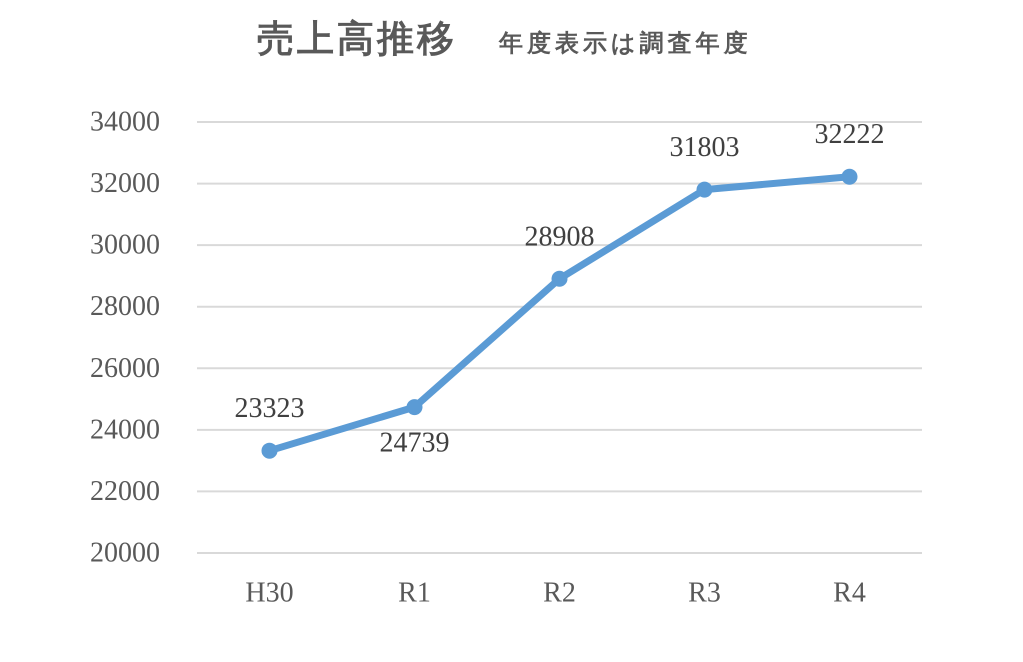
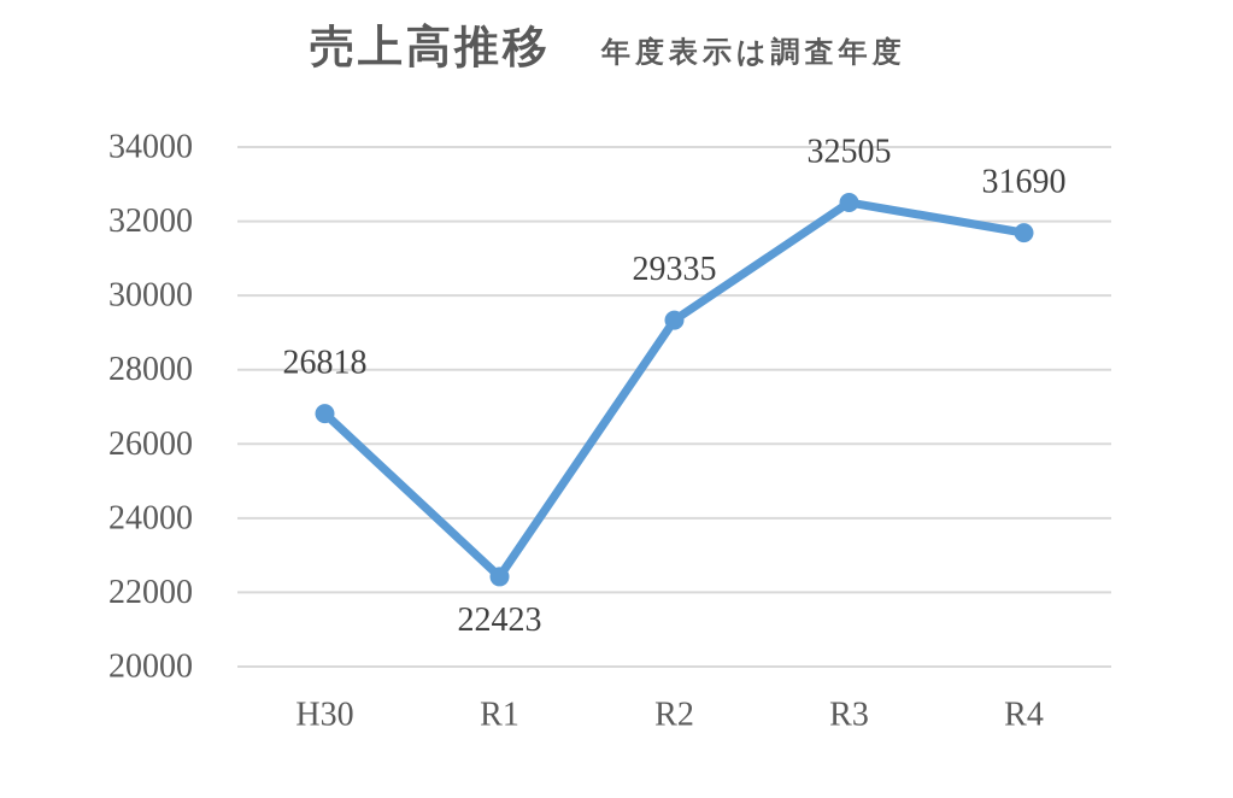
H30: 23323 -> 26818
R1: 24739 -> 22423
R2: 28908 -> 29335
R3: 31803 -> 32505
R4: 32222 -> 31690
